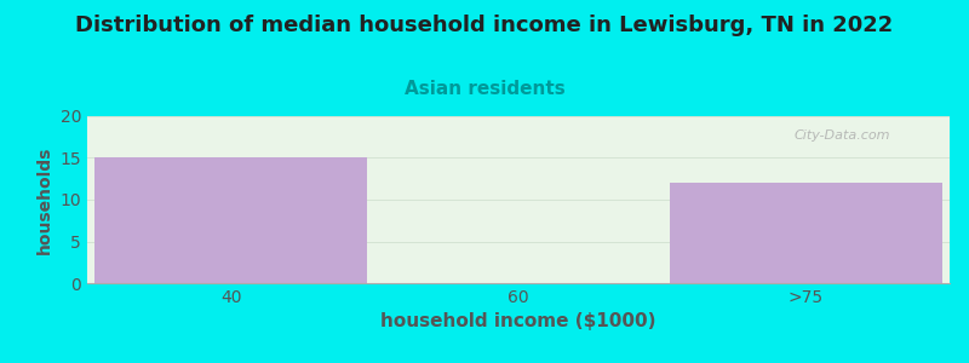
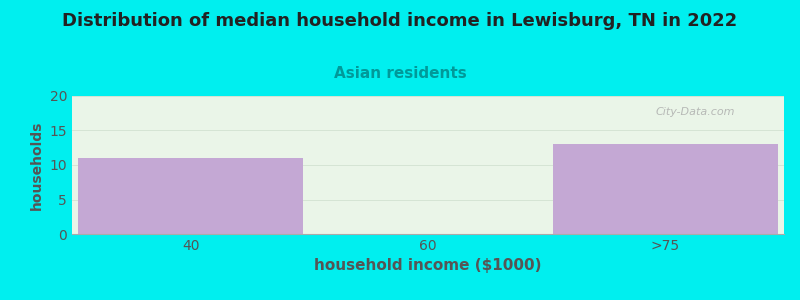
40: 15 -> 11
>75: 12 -> 13
